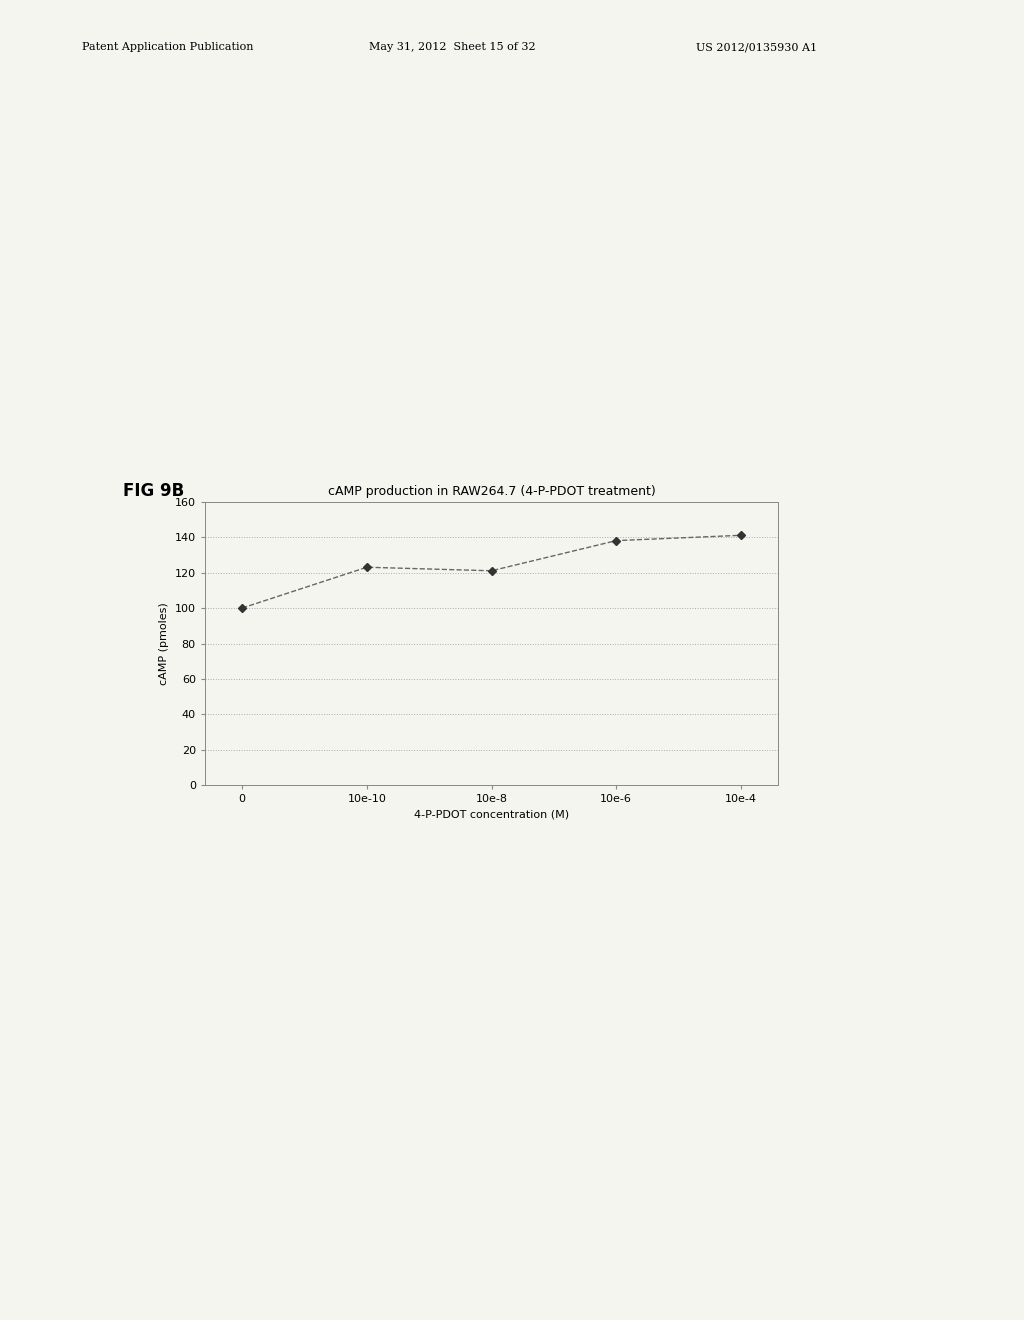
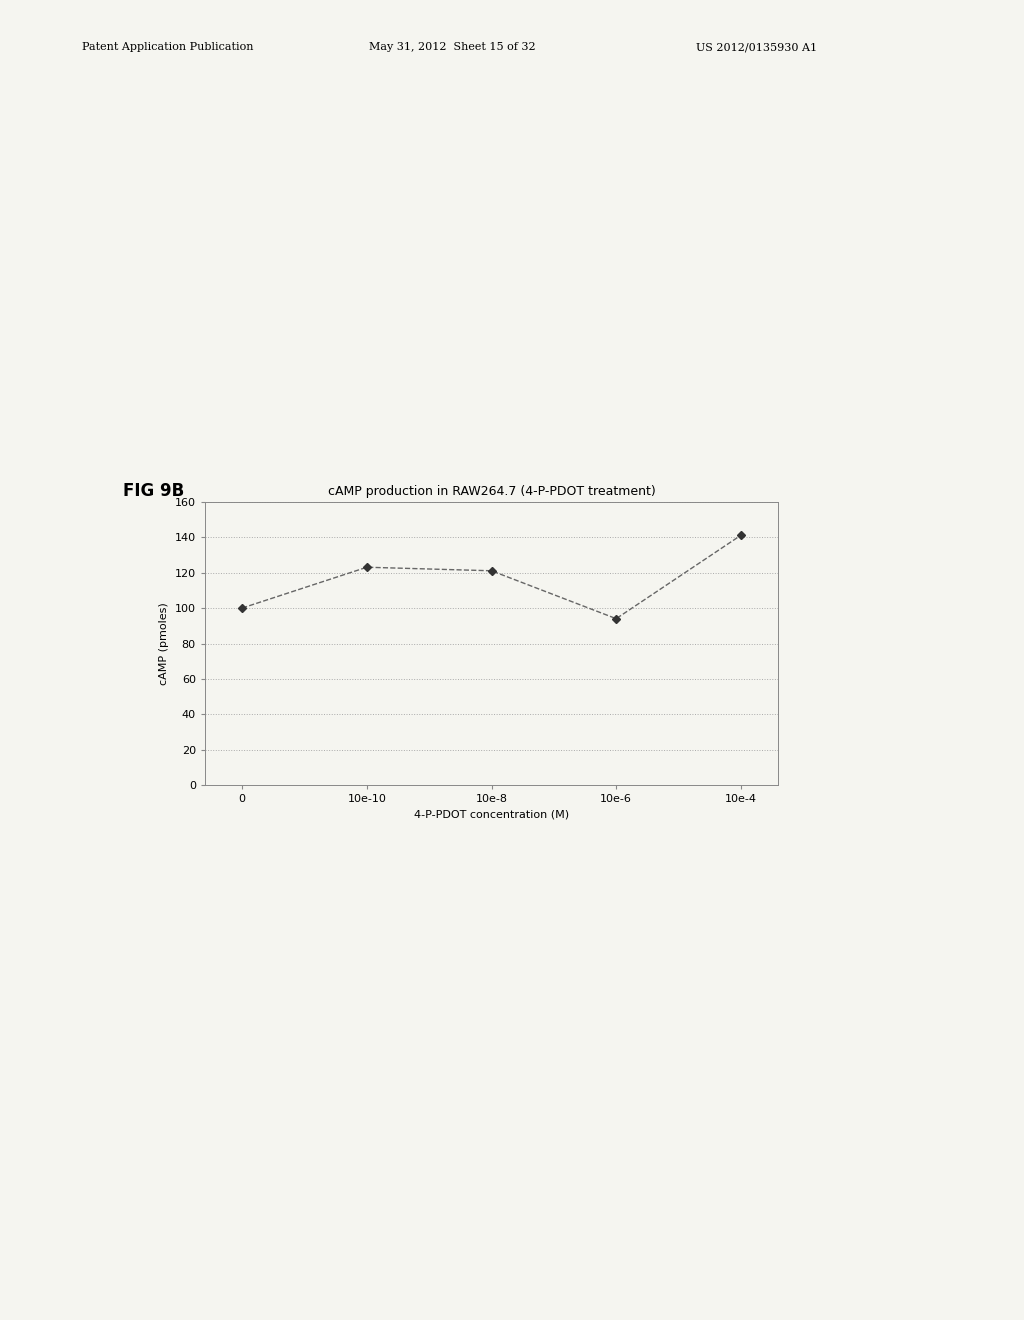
10e-6: 138 -> 94
